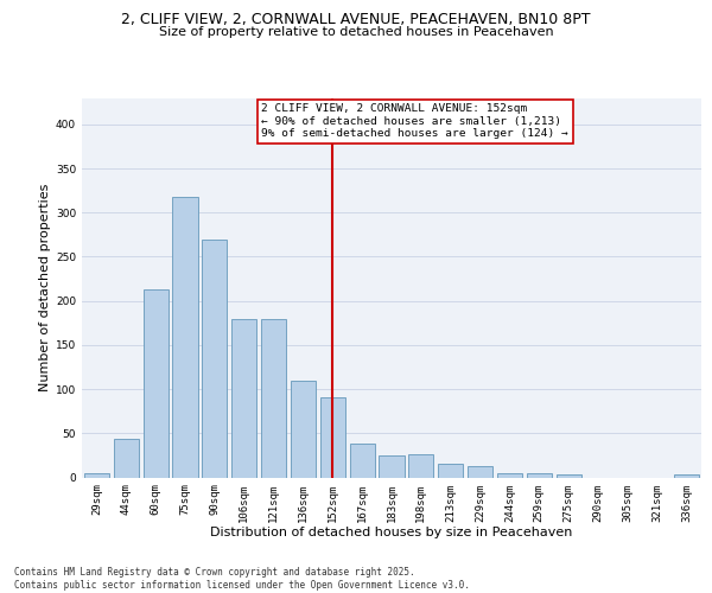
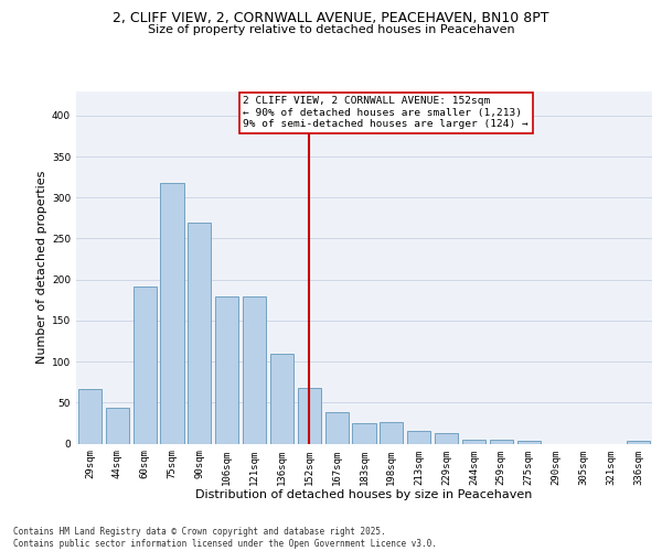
29sqm: 5 -> 66
60sqm: 213 -> 192
152sqm: 91 -> 68
